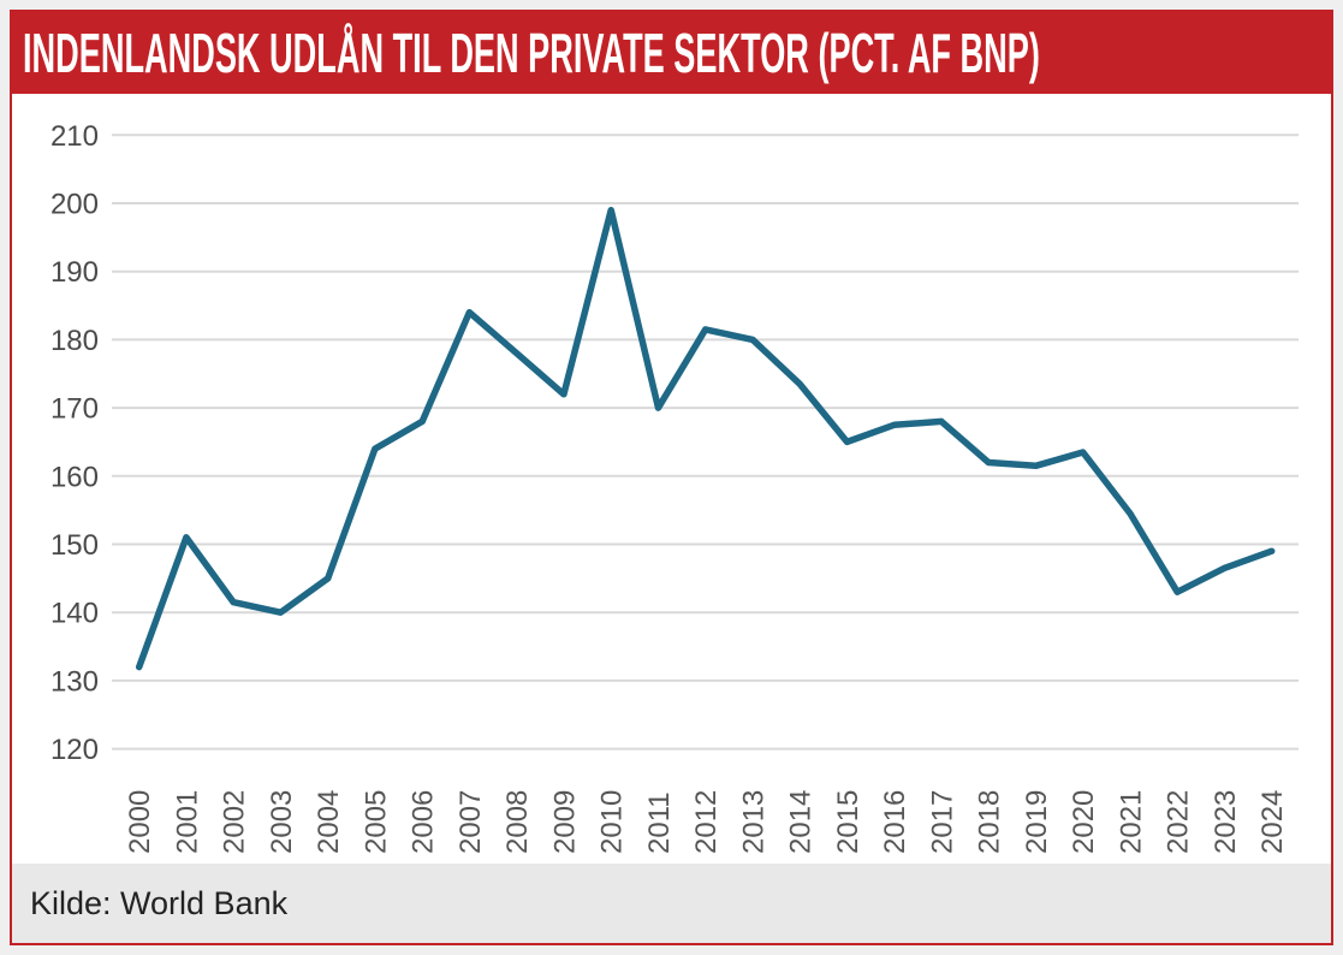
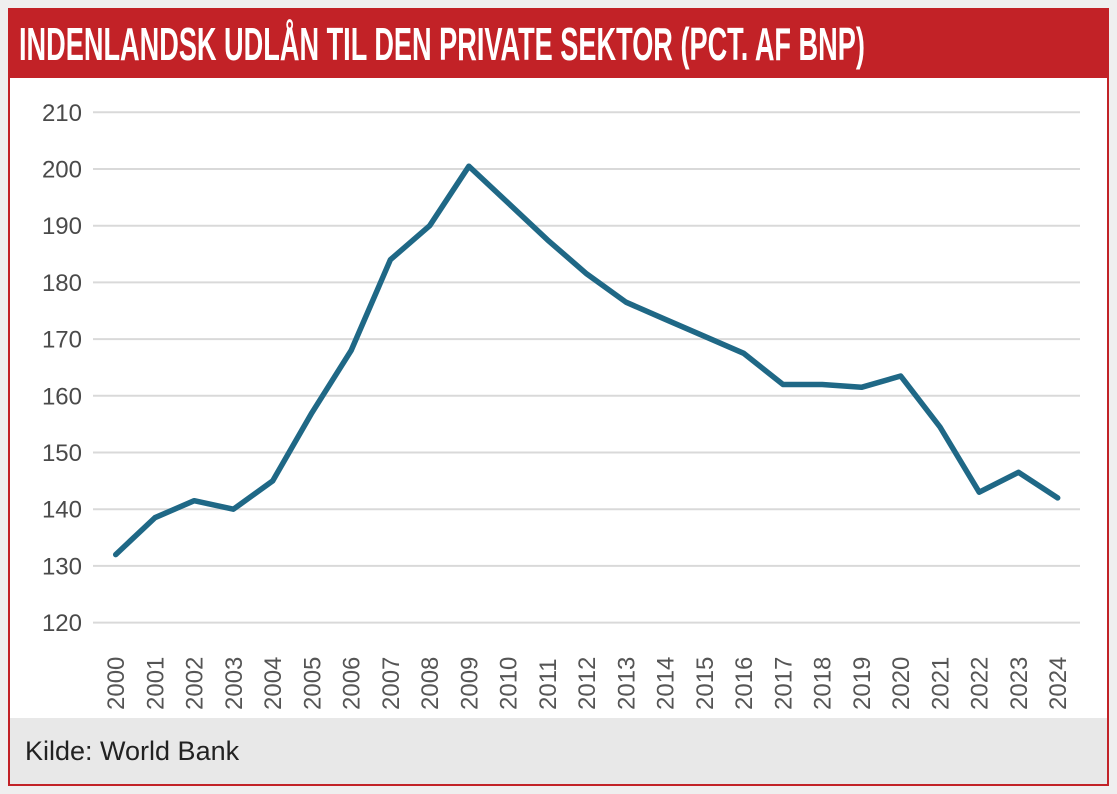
2001: 151 -> 138
2005: 164 -> 157
2008: 178 -> 190
2009: 172 -> 200
2010: 199 -> 194
2011: 170 -> 188
2013: 180 -> 176
2015: 165 -> 170
2017: 168 -> 162
2024: 149 -> 142
